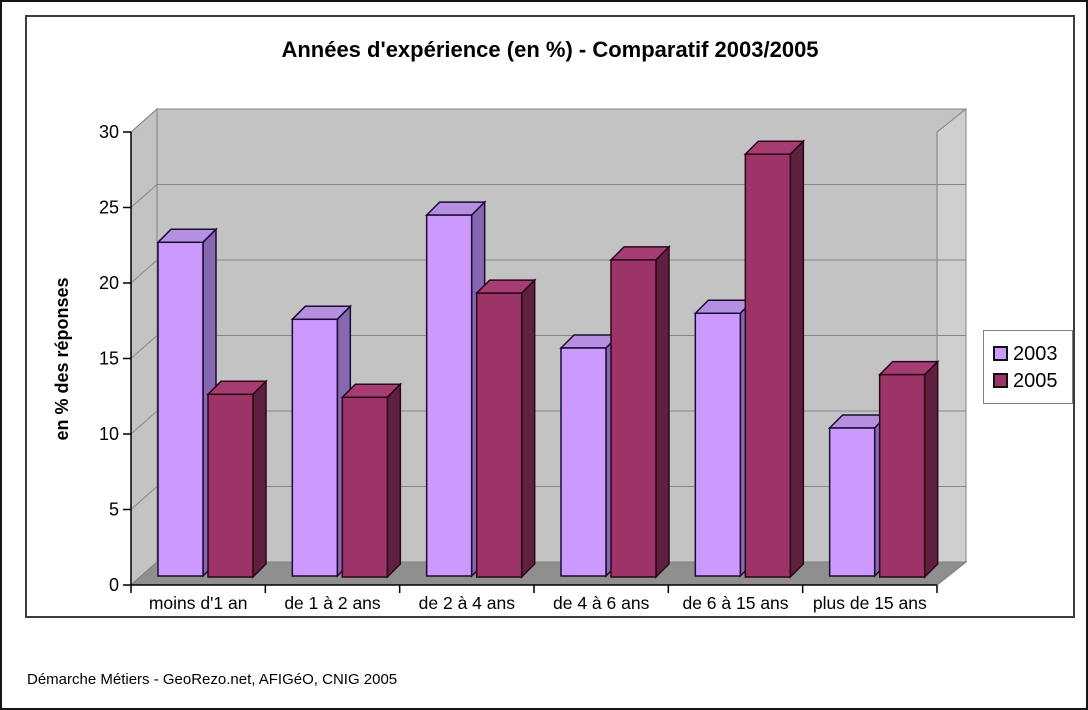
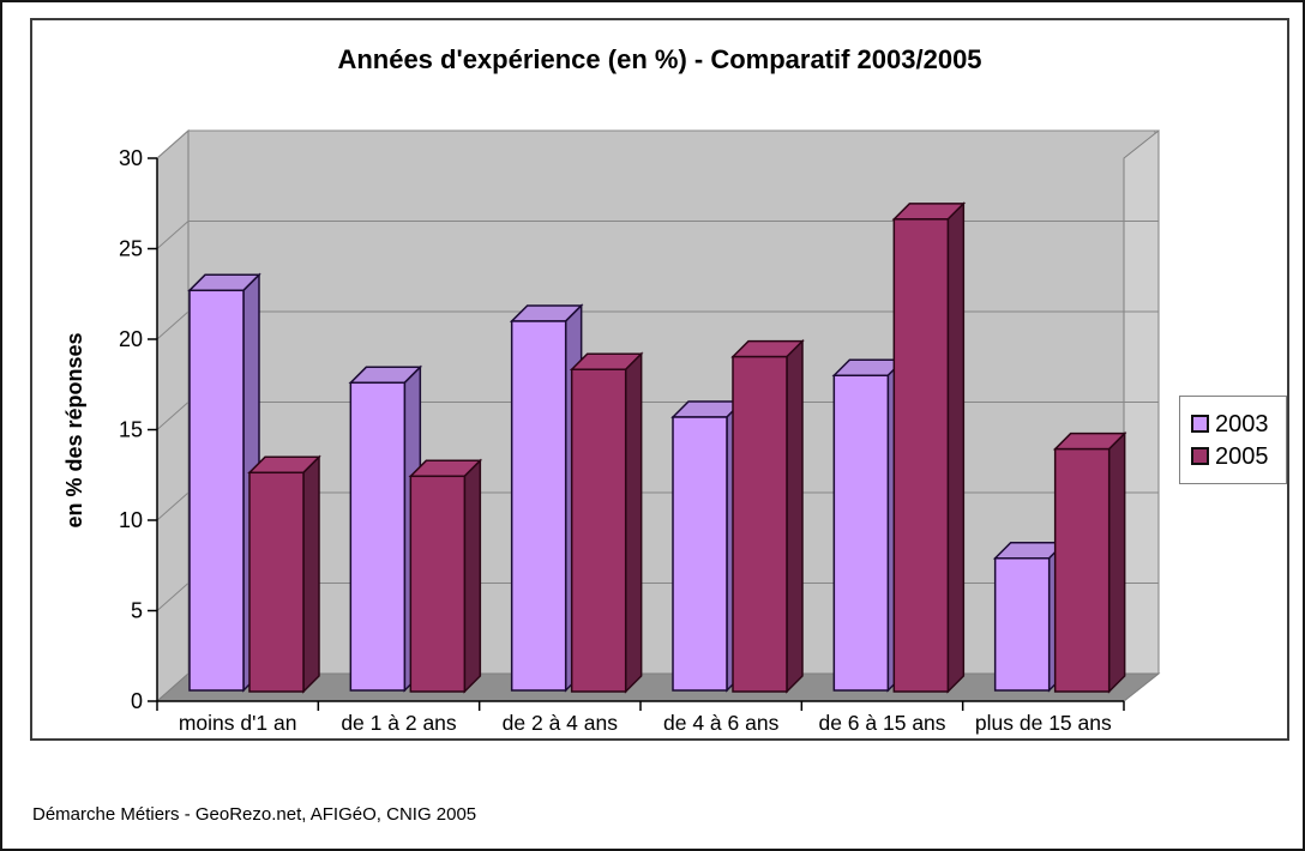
2003/de 2 à 4 ans: 23.9 -> 20.4
2005/de 2 à 4 ans: 18.8 -> 17.8
2005/de 4 à 6 ans: 21.0 -> 18.5
2005/de 6 à 15 ans: 28.0 -> 26.1
2003/plus de 15 ans: 9.8 -> 7.3
